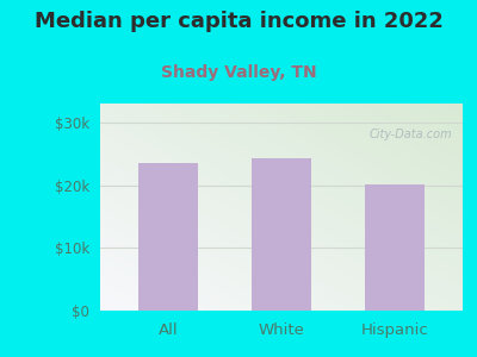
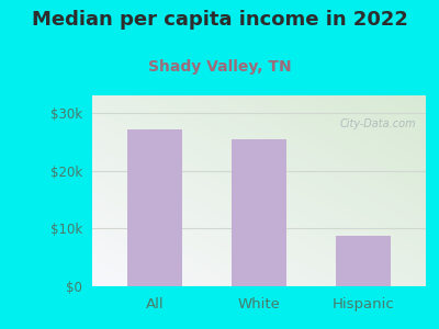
All: $23.5k -> $27.2k
White: $24.2k -> $25.4k
Hispanic: $20.1k -> $8.8k
